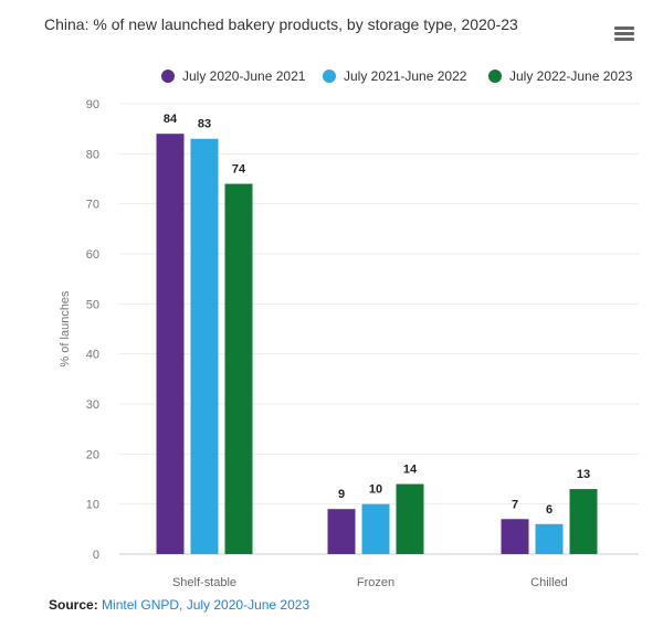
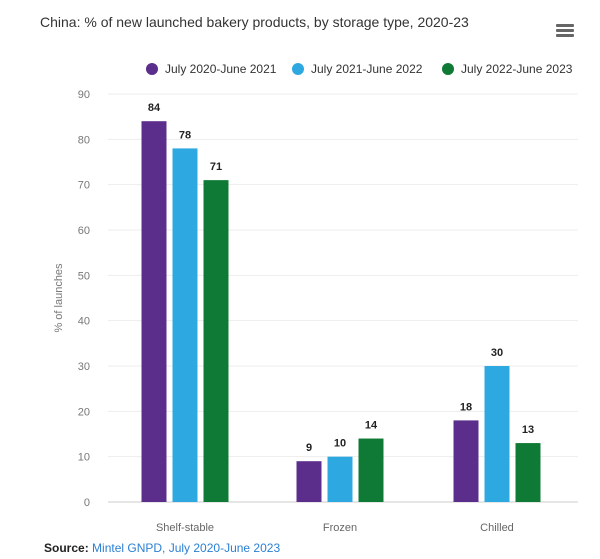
July 2021-June 2022/Shelf-stable: 83 -> 78
July 2022-June 2023/Shelf-stable: 74 -> 71
July 2020-June 2021/Chilled: 7 -> 18
July 2021-June 2022/Chilled: 6 -> 30
